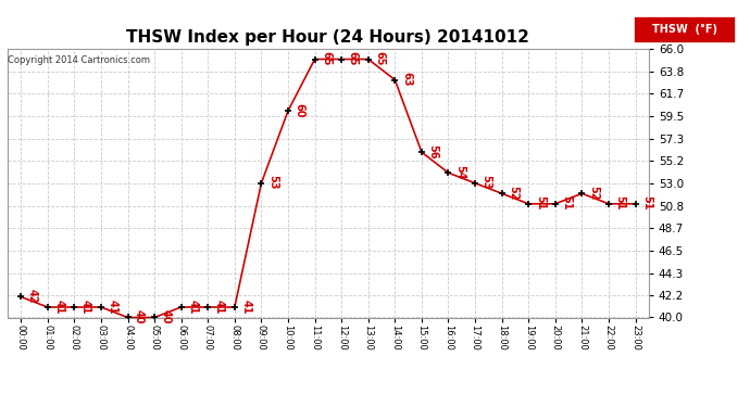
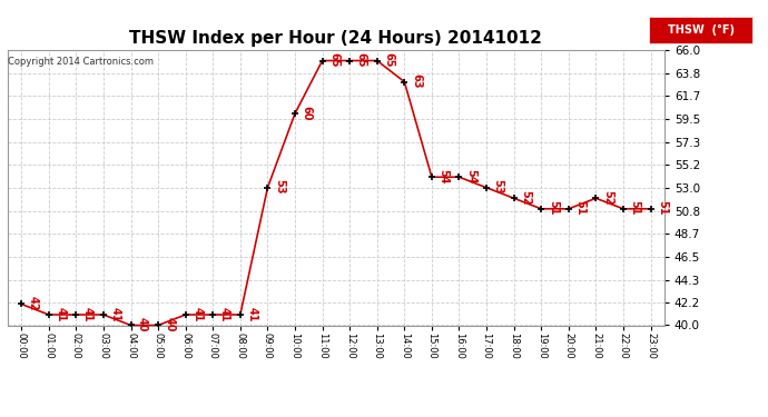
15:00: 56 -> 54
